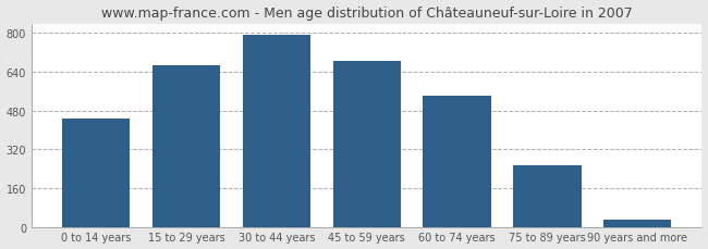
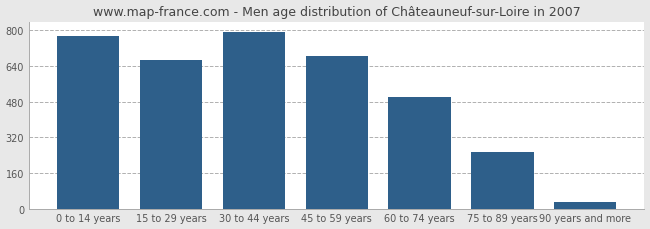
0 to 14 years: 445 -> 775
60 to 74 years: 540 -> 500
